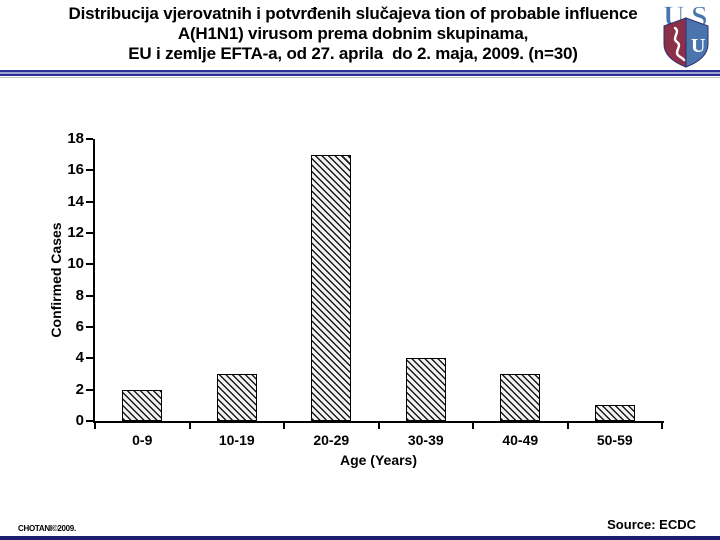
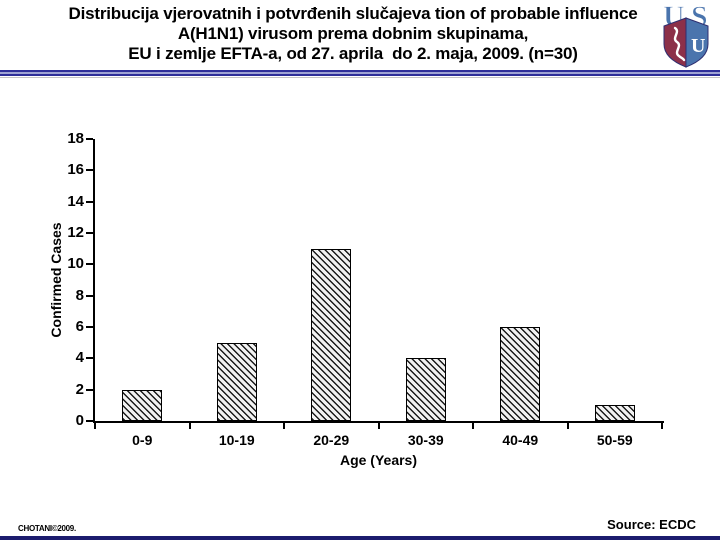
10-19: 3 -> 5
20-29: 17 -> 11
40-49: 3 -> 6
